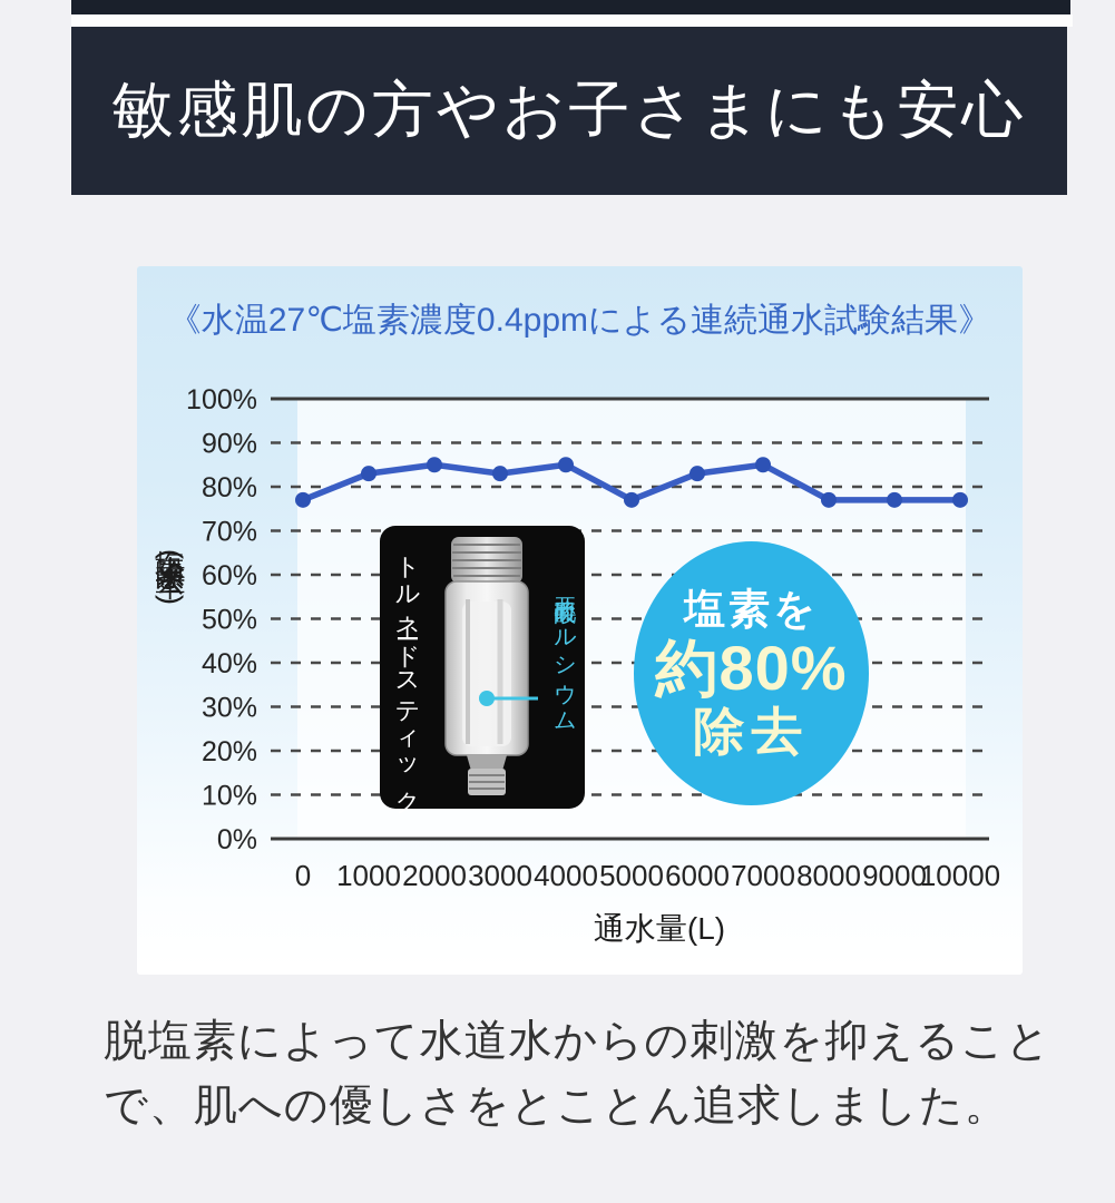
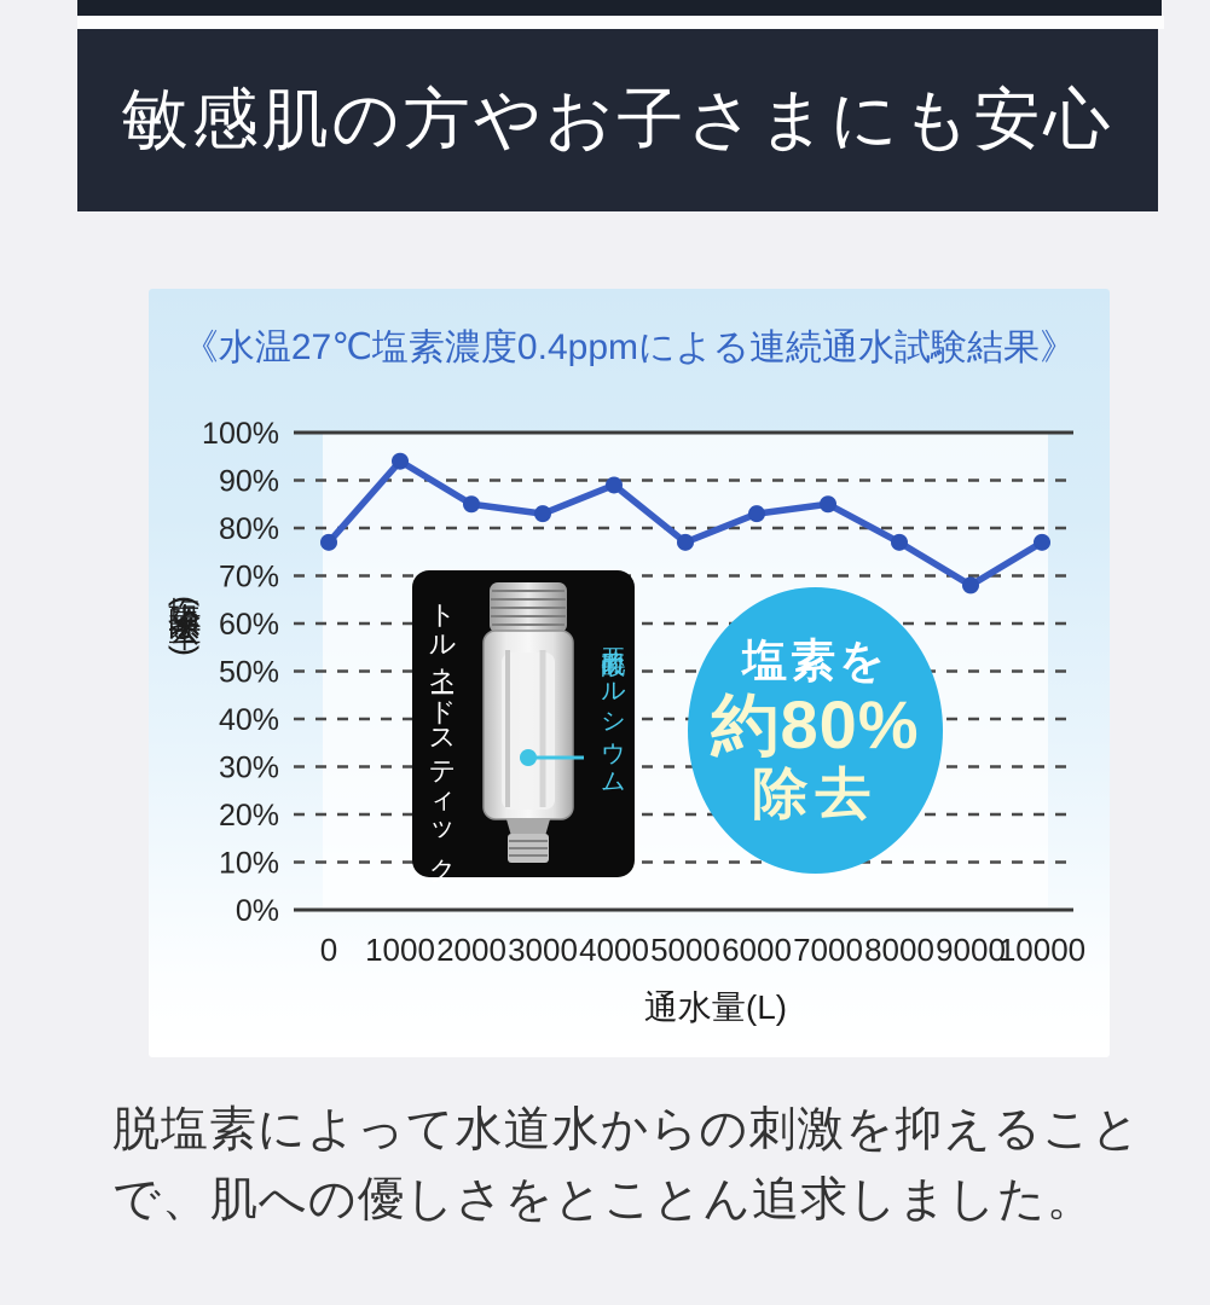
1000: 83% -> 94%
4000: 85% -> 89%
9000: 77% -> 68%
